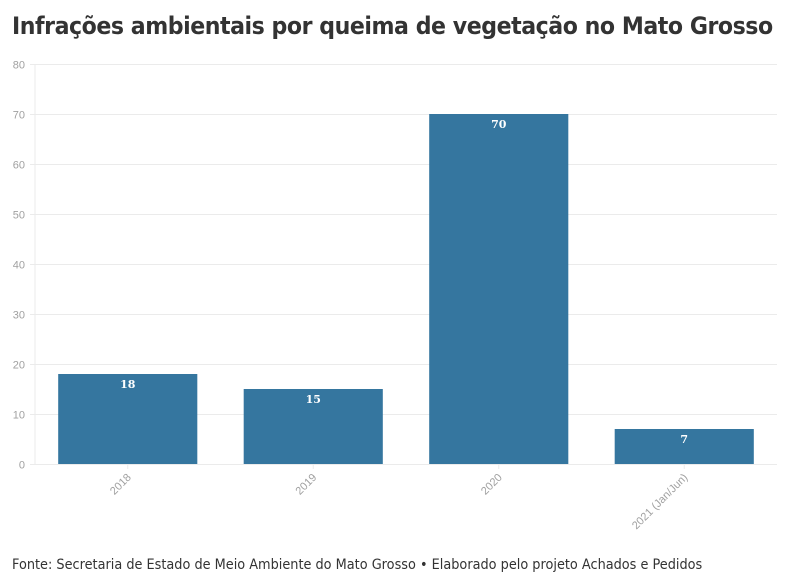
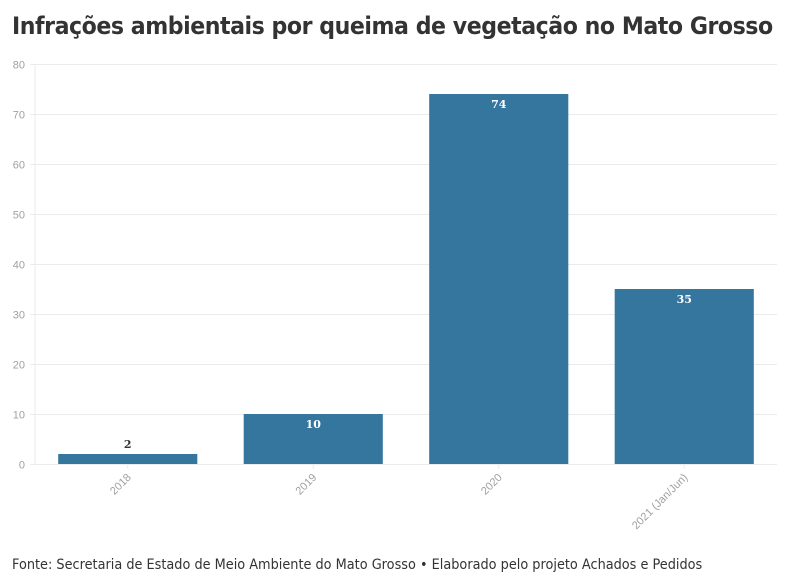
2018: 18 -> 2
2019: 15 -> 10
2020: 70 -> 74
2021 (Jan/Jun): 7 -> 35
